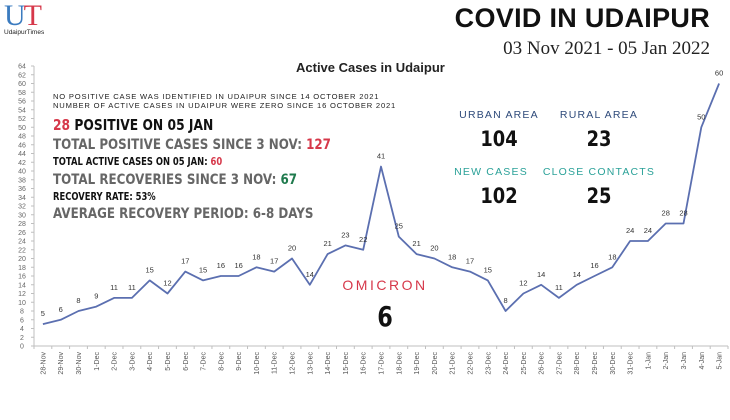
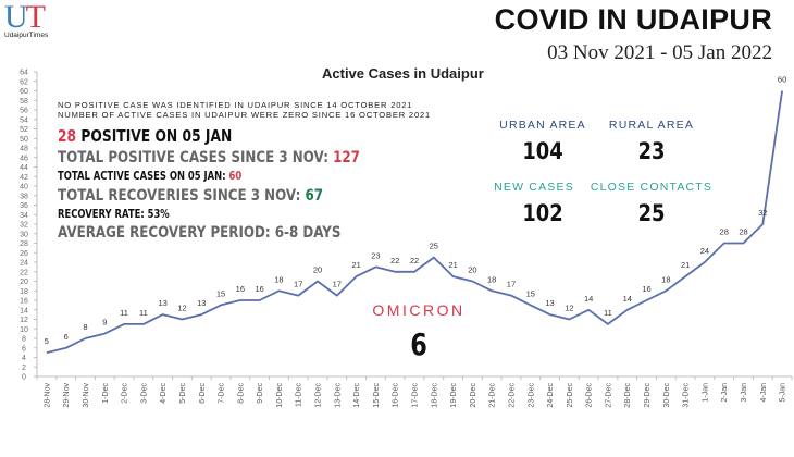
4-Dec: 15 -> 13
6-Dec: 17 -> 13
13-Dec: 14 -> 17
17-Dec: 41 -> 22
24-Dec: 8 -> 13
31-Dec: 24 -> 21
4-Jan: 50 -> 32
